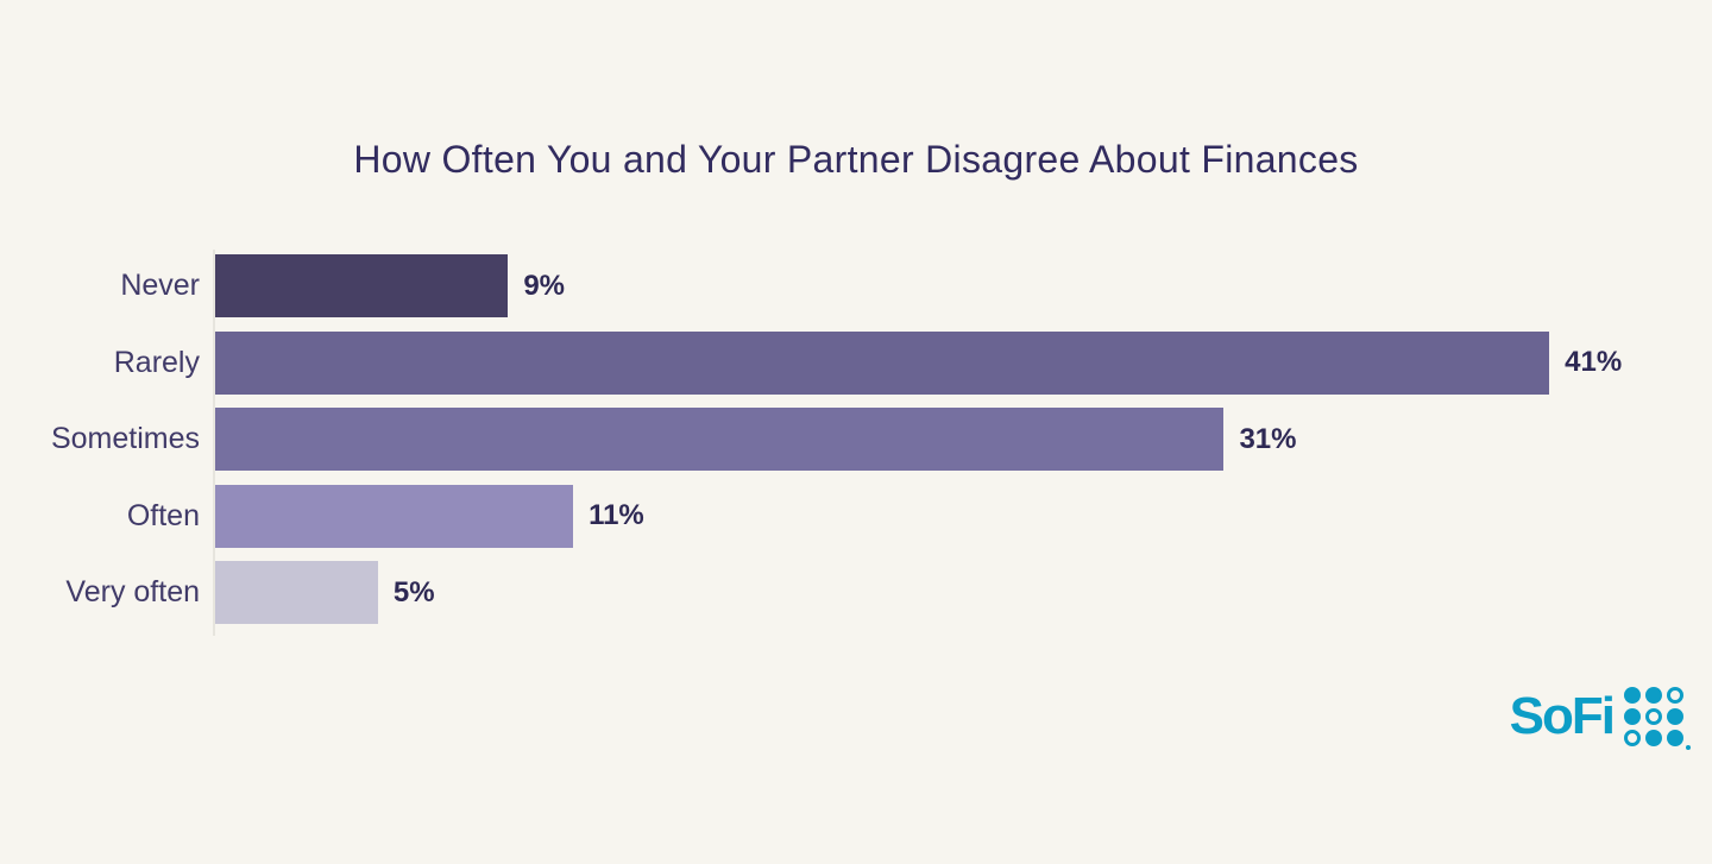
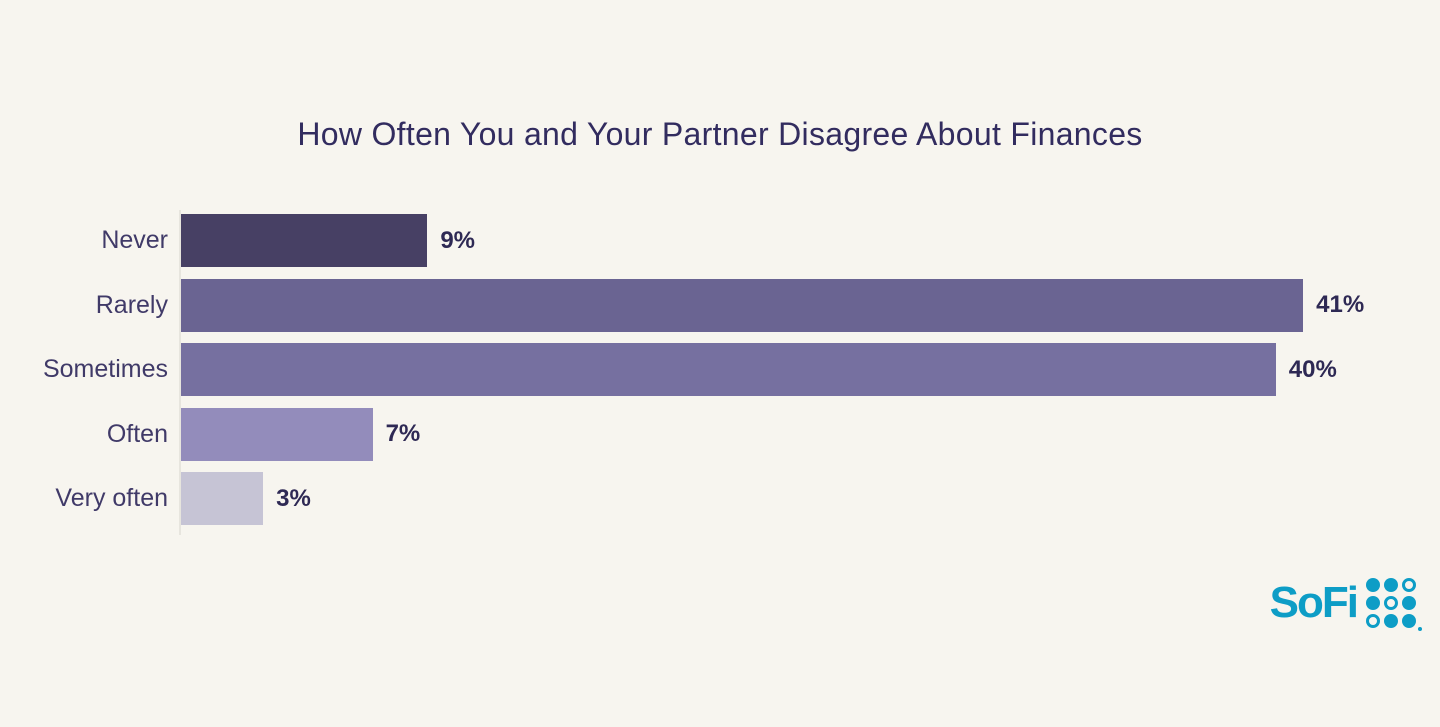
Sometimes: 31% -> 40%
Often: 11% -> 7%
Very often: 5% -> 3%
